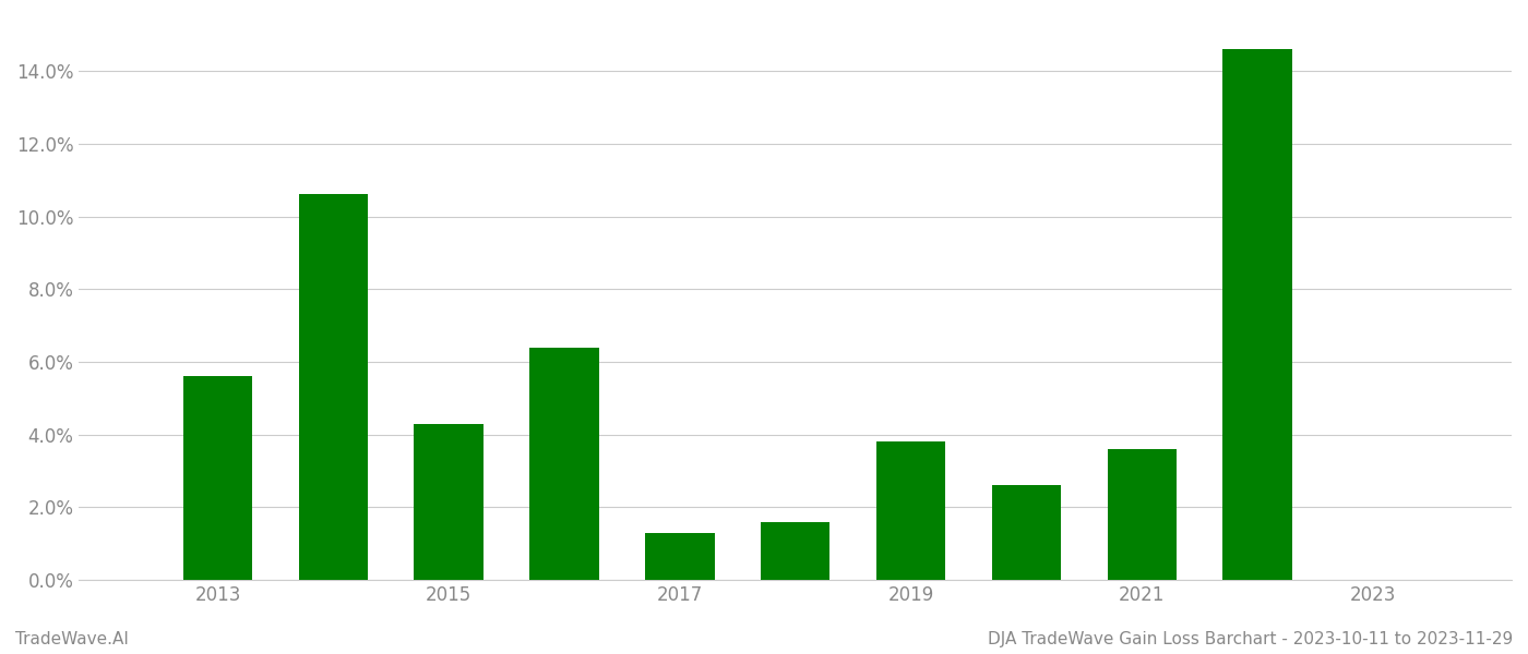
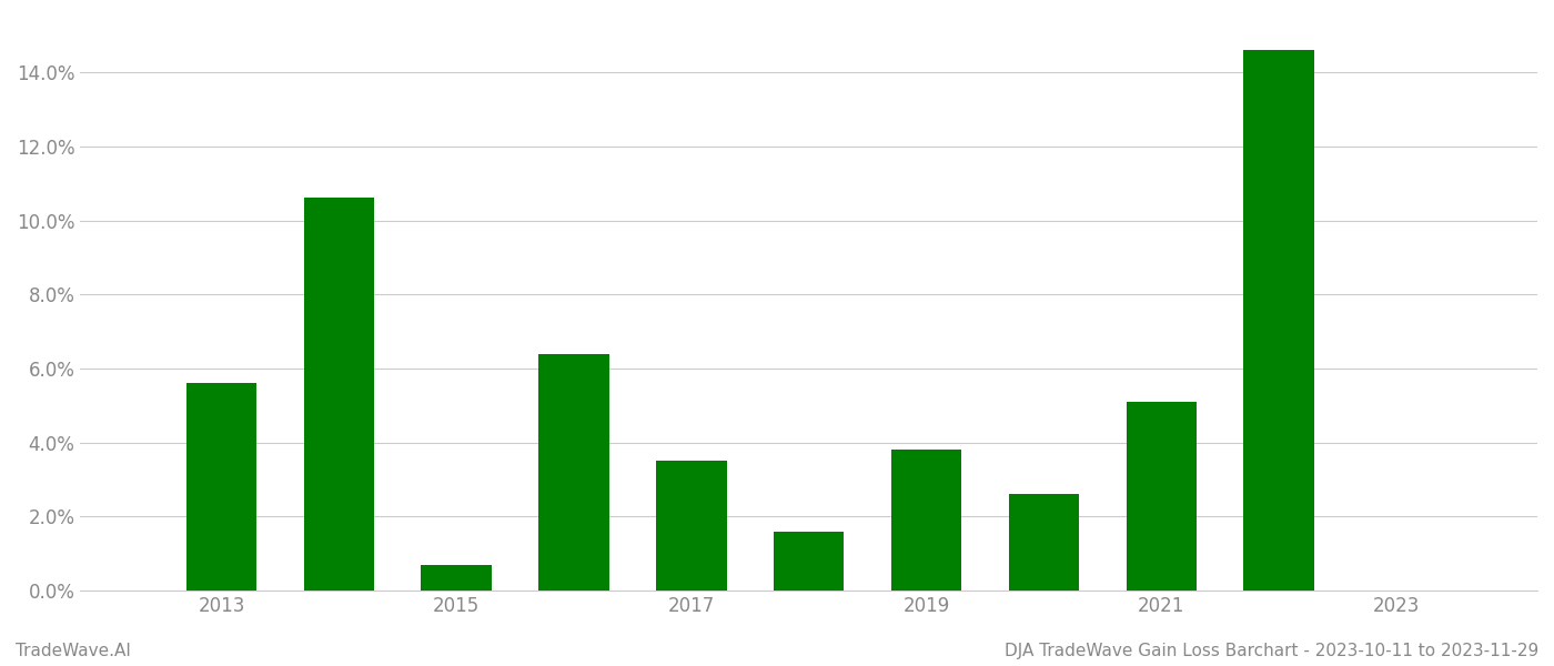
2015: 4.3% -> 0.7%
2017: 1.3% -> 3.5%
2021: 3.6% -> 5.1%
